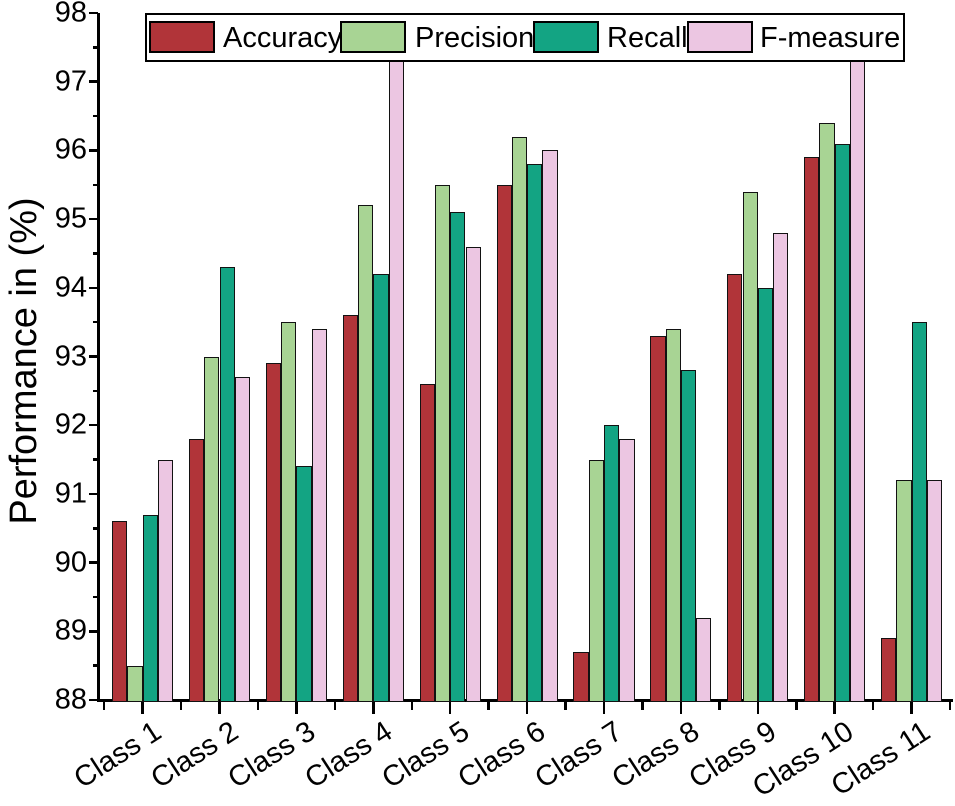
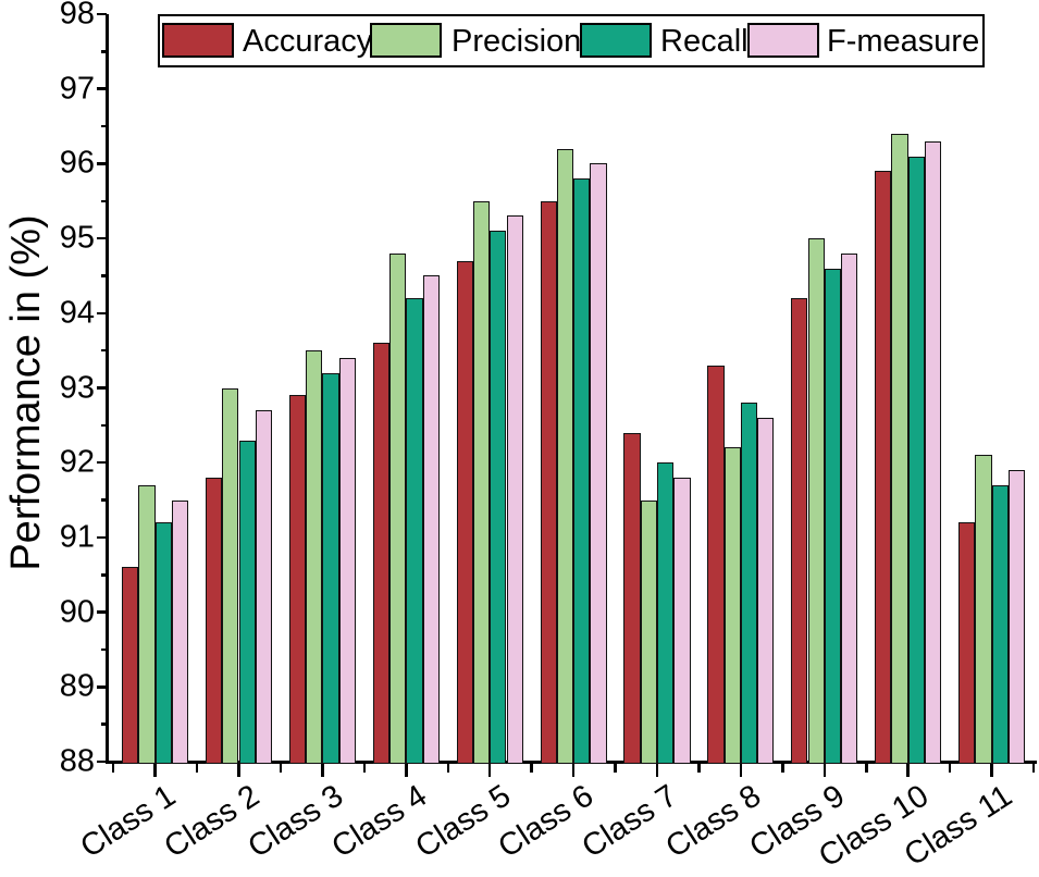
Precision/Class 1: 88.5 -> 91.7
Recall/Class 1: 90.7 -> 91.2
Recall/Class 2: 94.3 -> 92.3
Recall/Class 3: 91.4 -> 93.2
Precision/Class 4: 95.2 -> 94.8
F-measure/Class 4: 97.3 -> 94.5
Accuracy/Class 5: 92.6 -> 94.7
F-measure/Class 5: 94.6 -> 95.3
Accuracy/Class 7: 88.7 -> 92.4
Precision/Class 8: 93.4 -> 92.2
F-measure/Class 8: 89.2 -> 92.6
Precision/Class 9: 95.4 -> 95.0
Recall/Class 9: 94.0 -> 94.6
F-measure/Class 10: 97.5 -> 96.3
Accuracy/Class 11: 88.9 -> 91.2
Precision/Class 11: 91.2 -> 92.1
Recall/Class 11: 93.5 -> 91.7
F-measure/Class 11: 91.2 -> 91.9
